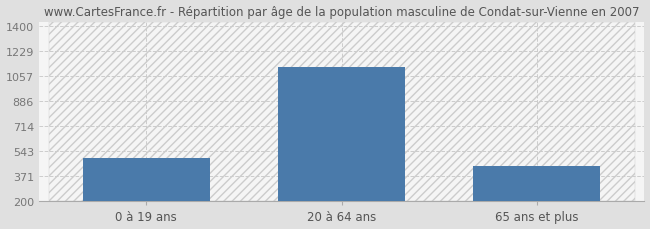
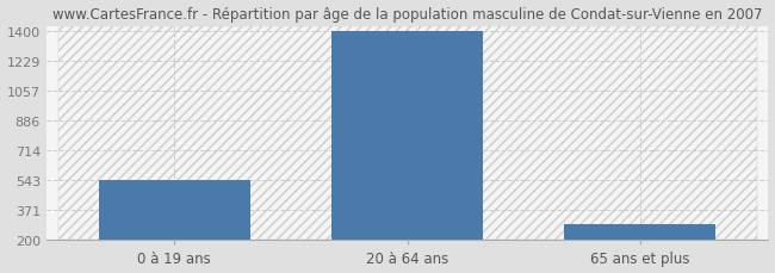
0 à 19 ans: 500 -> 540
20 à 64 ans: 1120 -> 1400
65 ans et plus: 440 -> 290
